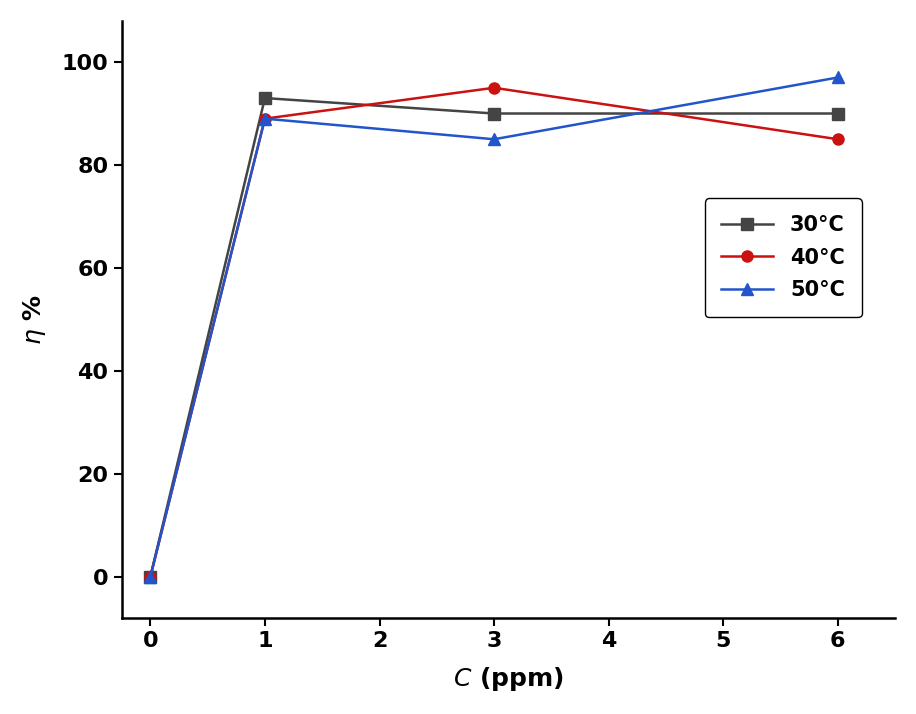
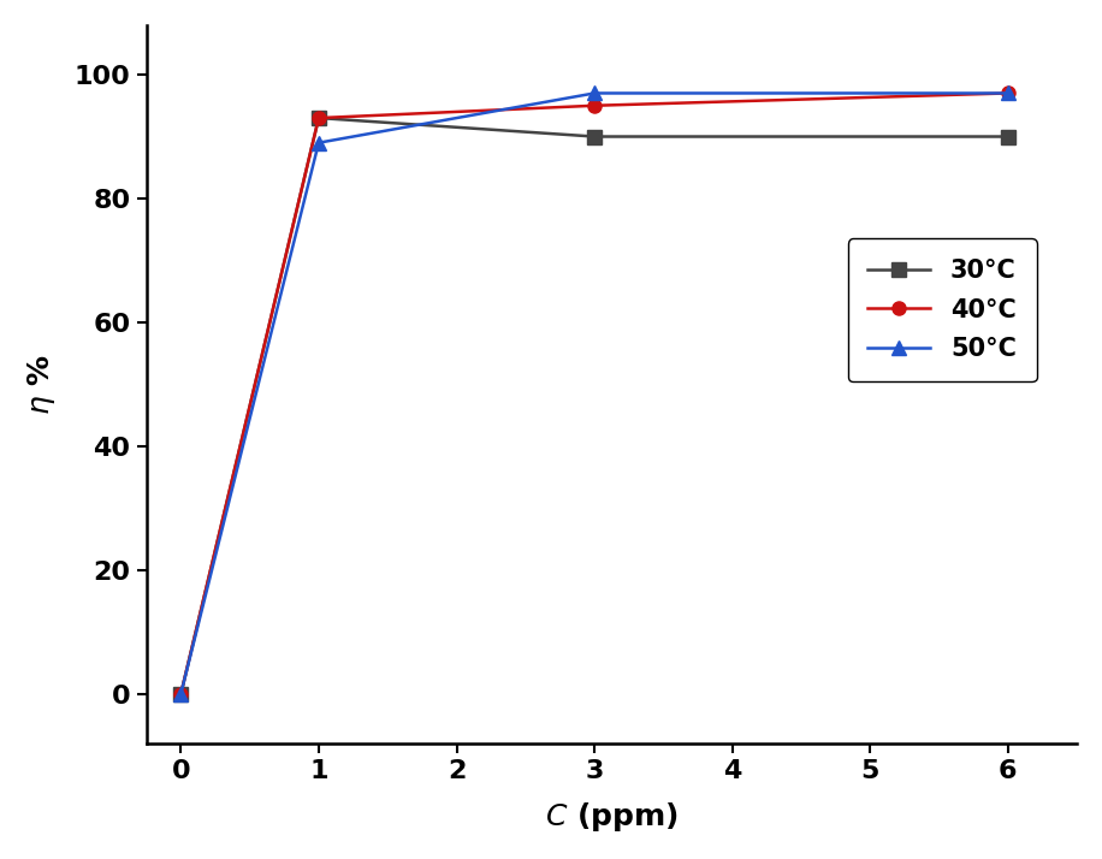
40°C/1: 89 -> 93
50°C/3: 85 -> 97
40°C/6: 85 -> 97
